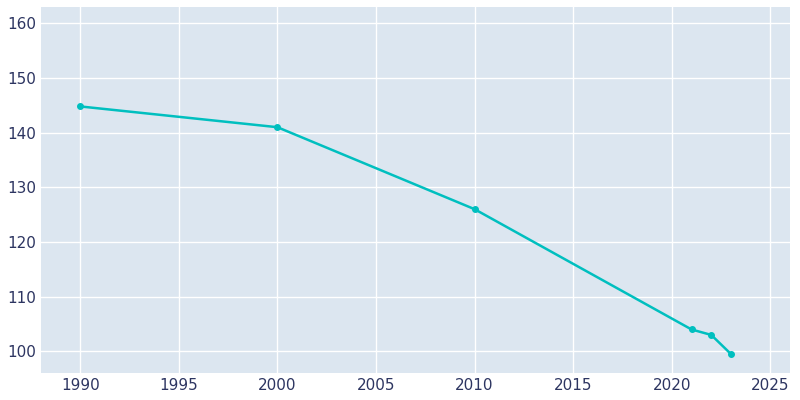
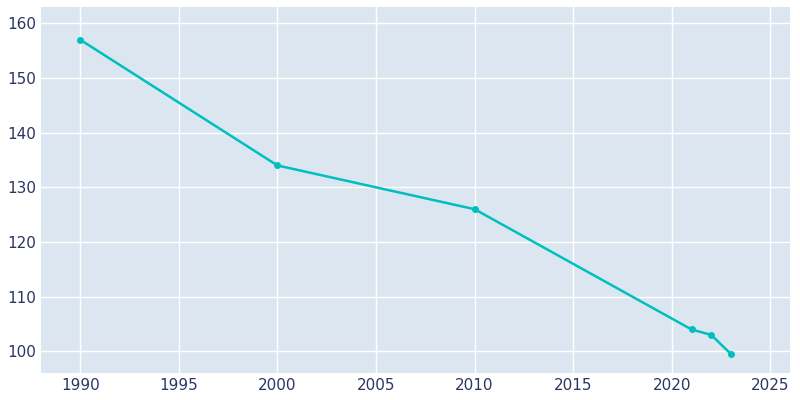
1990: 144.8 -> 157.0
2000: 141.0 -> 134.0
